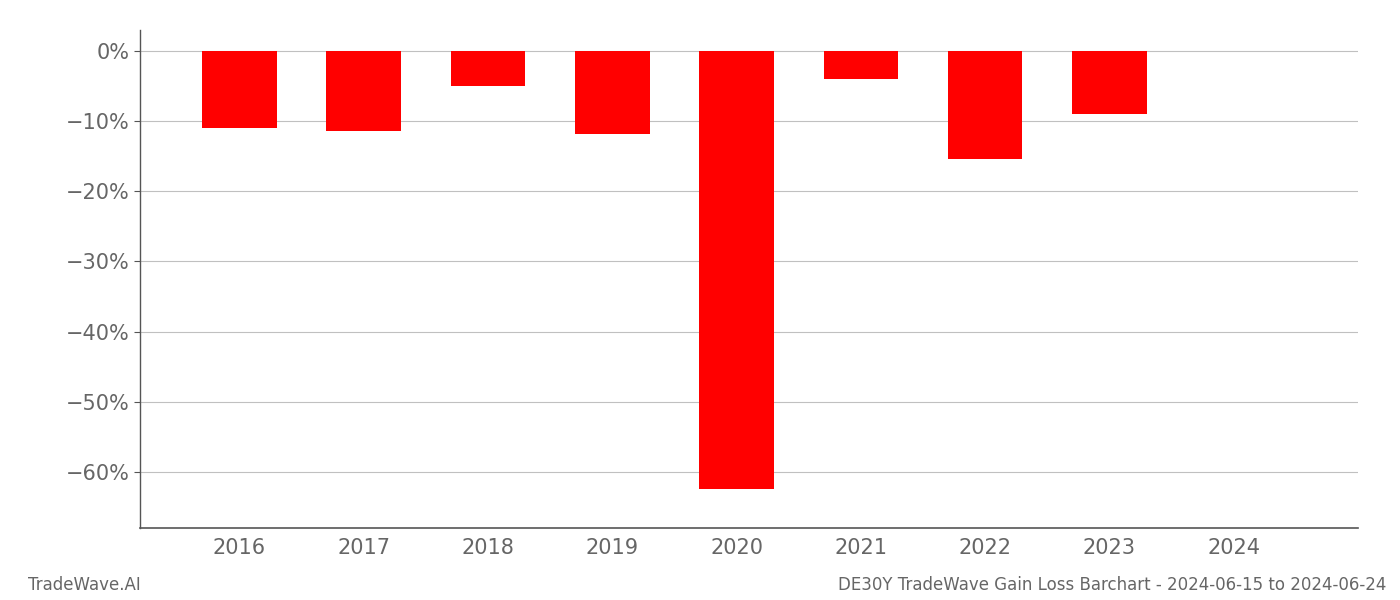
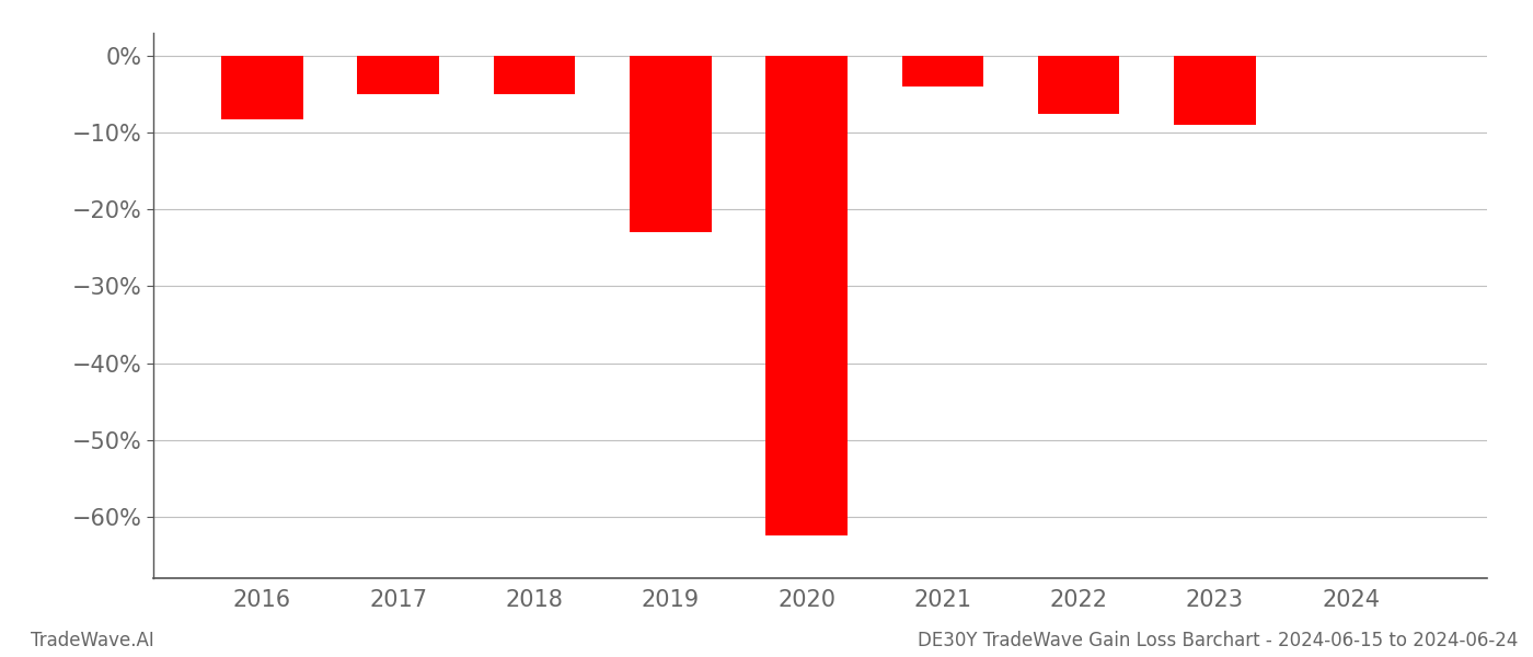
2016: -11.0% -> -8.2%
2017: -11.4% -> -5.0%
2019: -11.8% -> -23.0%
2022: -15.4% -> -7.5%
